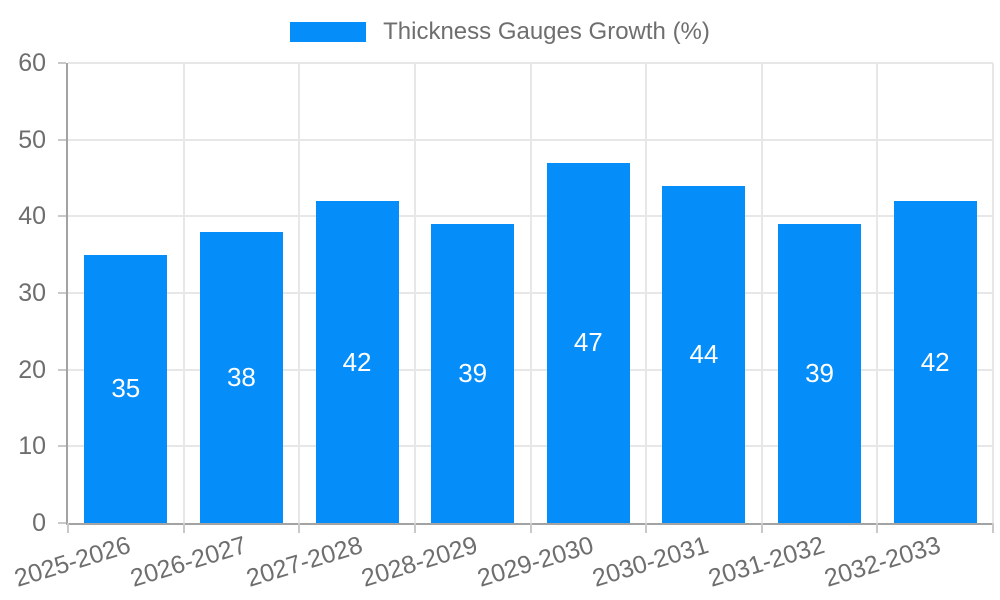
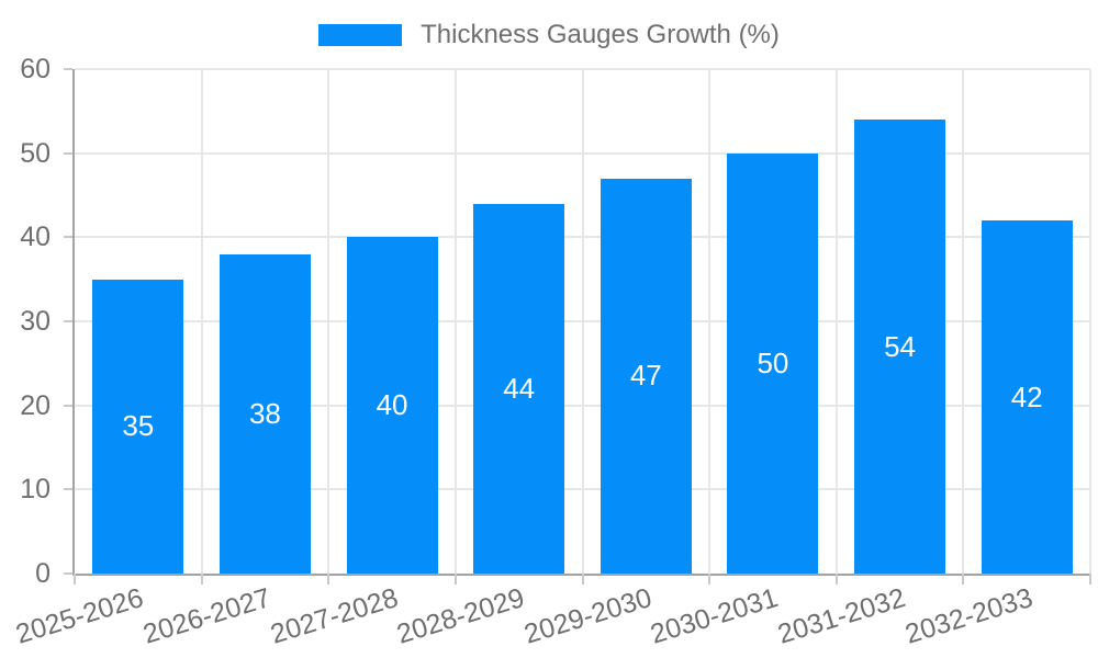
2027-2028: 42 -> 40
2028-2029: 39 -> 44
2030-2031: 44 -> 50
2031-2032: 39 -> 54
